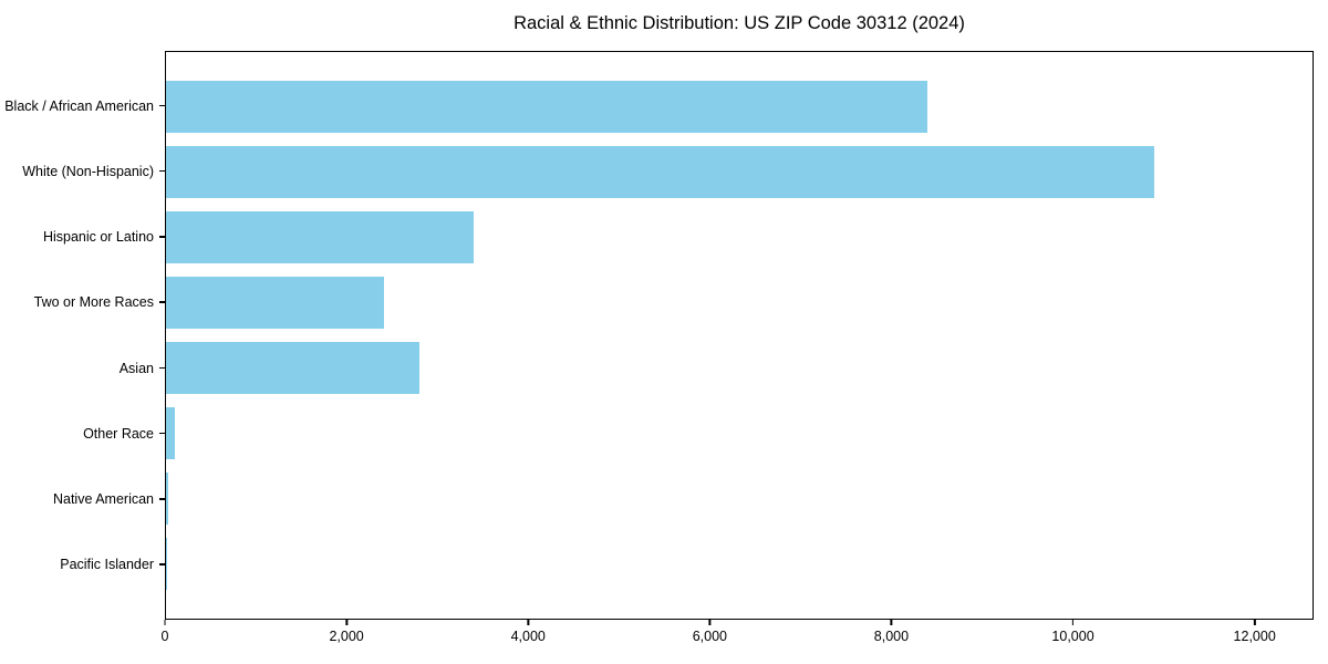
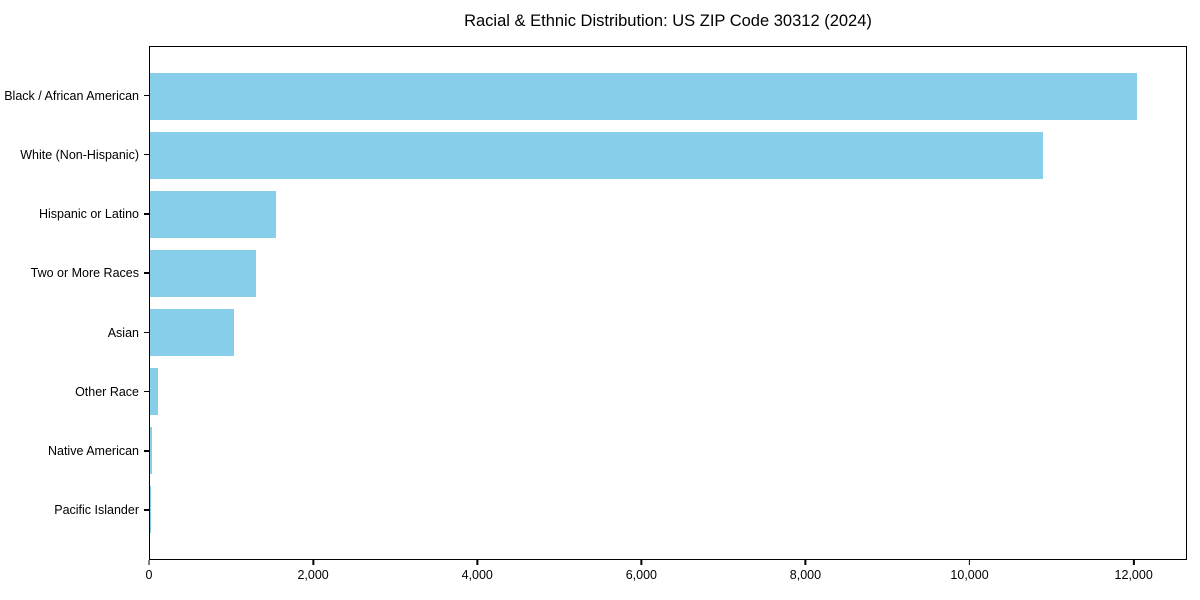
Black / African American: 8400 -> 12000
Hispanic or Latino: 3400 -> 1500
Two or More Races: 2400 -> 1300
Asian: 2800 -> 1000
